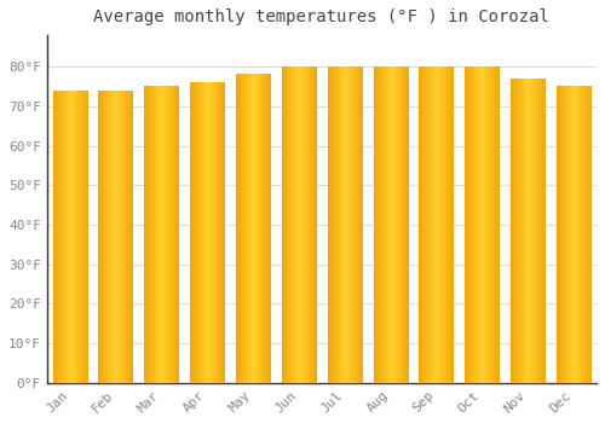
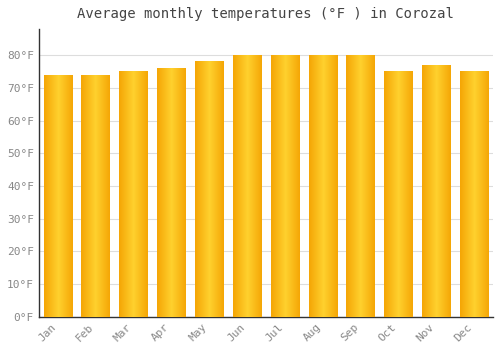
Oct: 80°F -> 75°F
